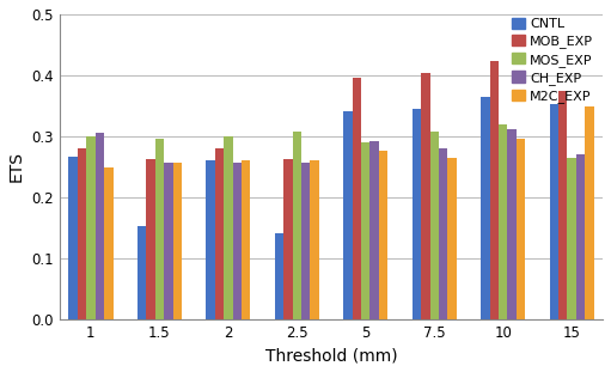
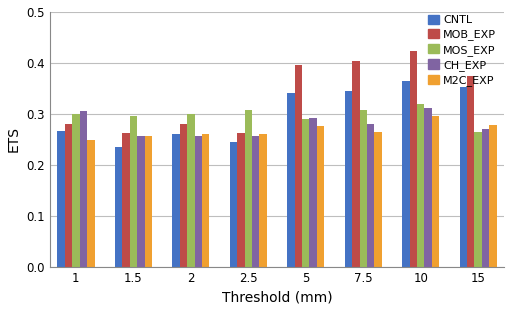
CNTL/1.5: 0.152 -> 0.235
CNTL/2.5: 0.140 -> 0.245
M2C_EXP/15: 0.348 -> 0.278
